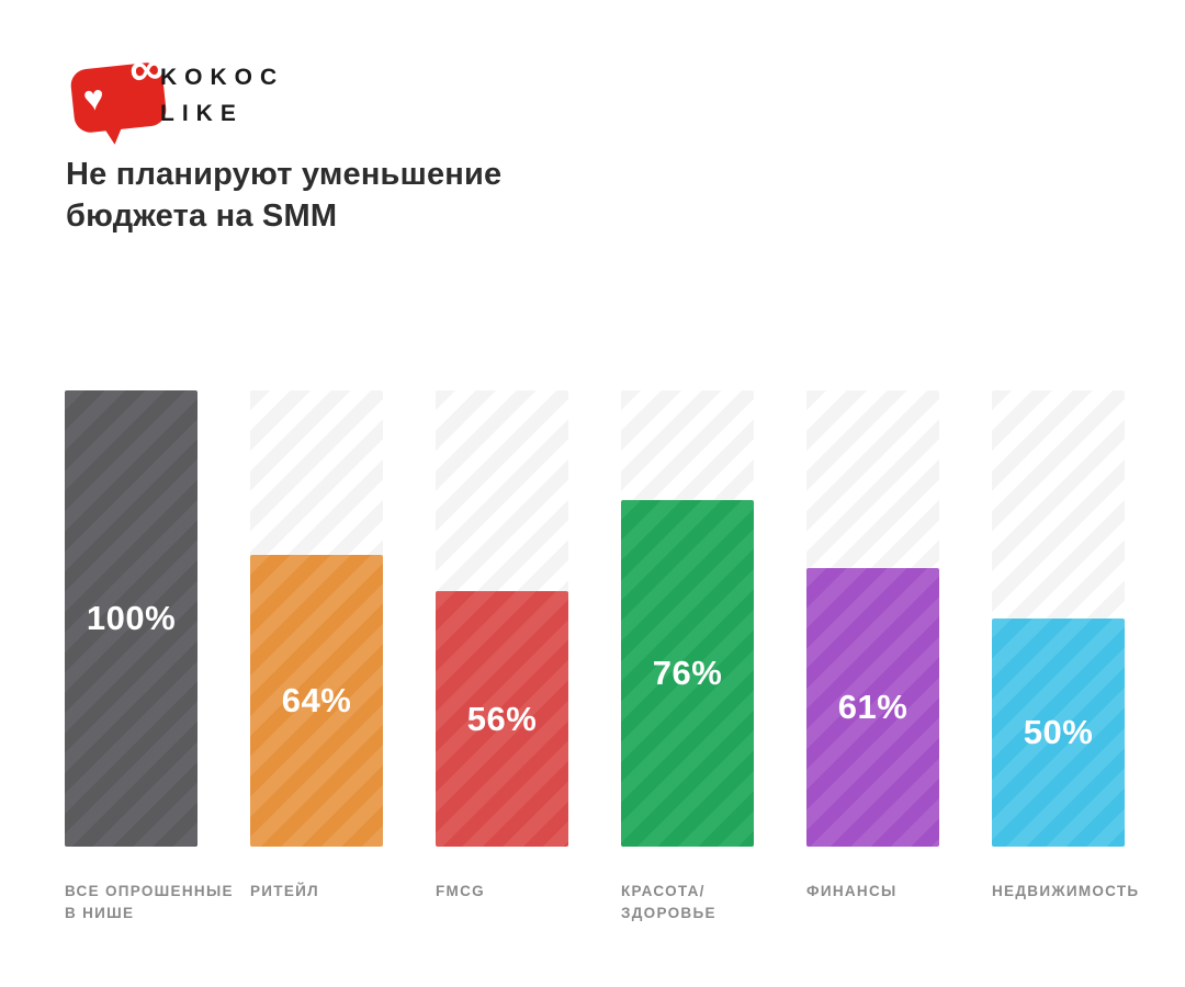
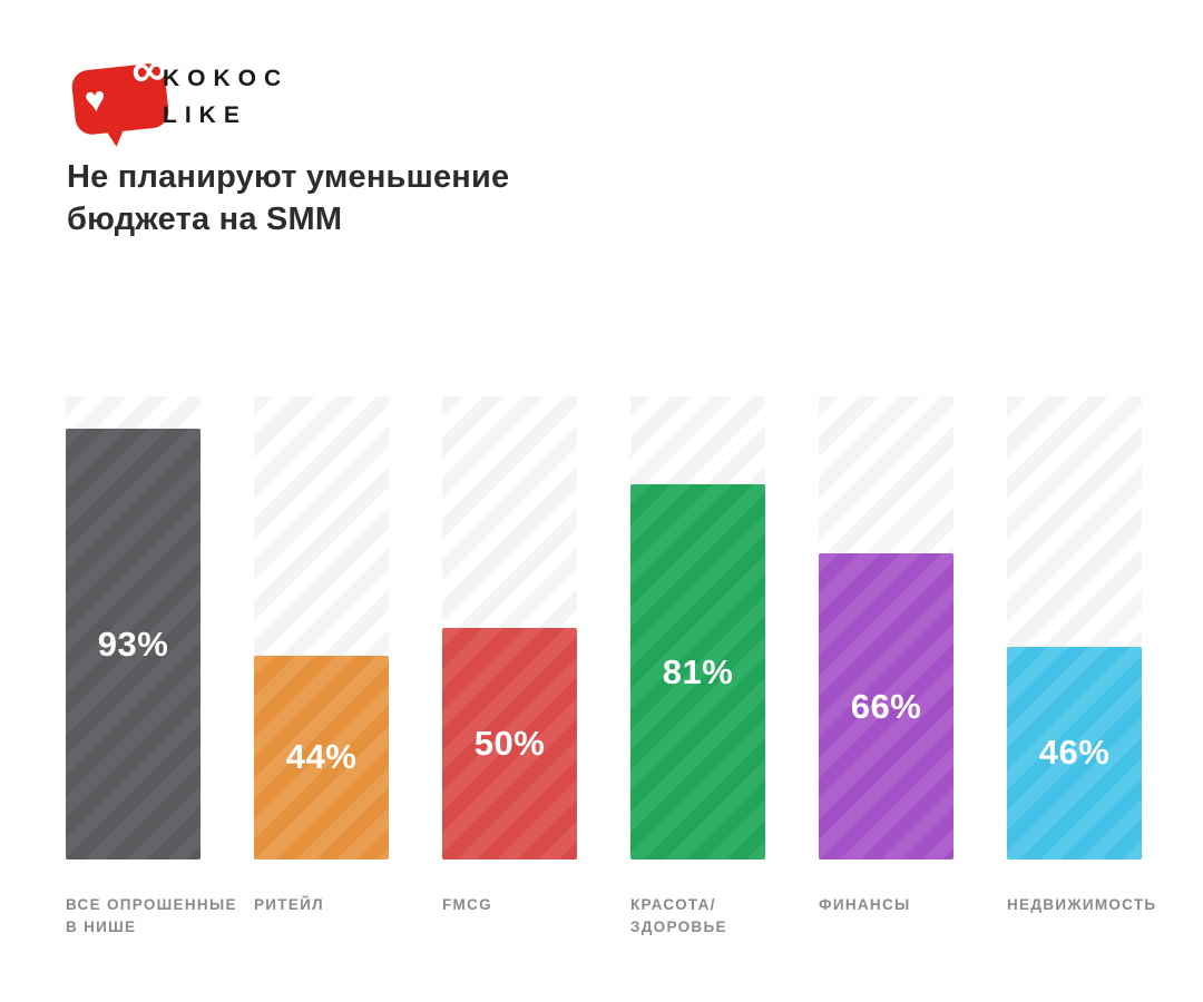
ВСЕ ОПРОШЕННЫЕ В НИШЕ: 100% -> 93%
РИТЕЙЛ: 64% -> 44%
FMCG: 56% -> 50%
КРАСОТА/ЗДОРОВЬЕ: 76% -> 81%
ФИНАНСЫ: 61% -> 66%
НЕДВИЖИМОСТЬ: 50% -> 46%
